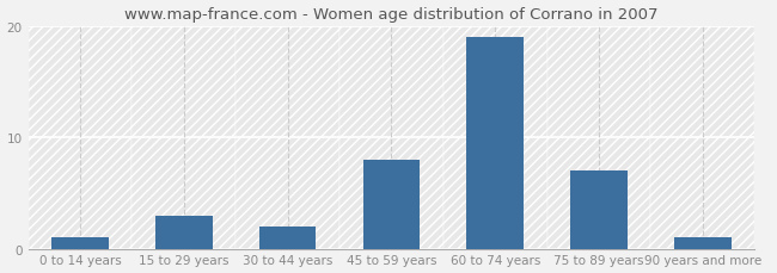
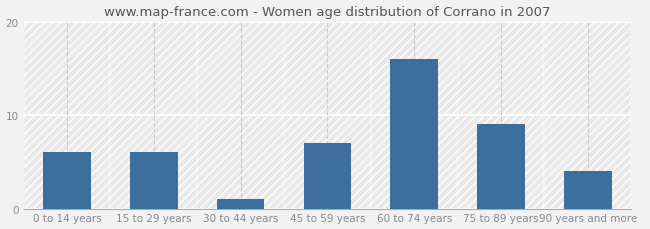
0 to 14 years: 1 -> 6
15 to 29 years: 3 -> 6
30 to 44 years: 2 -> 1
45 to 59 years: 8 -> 7
60 to 74 years: 19 -> 16
75 to 89 years: 7 -> 9
90 years and more: 1 -> 4
